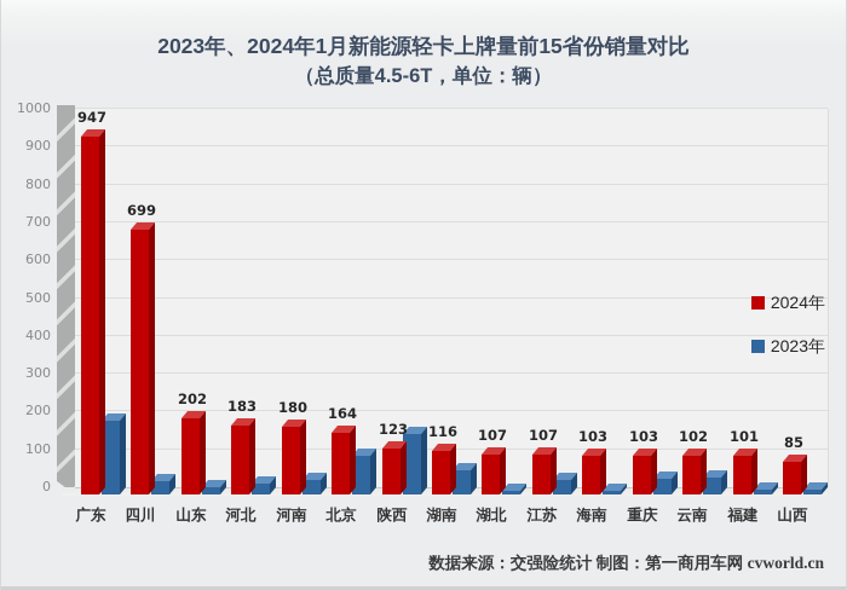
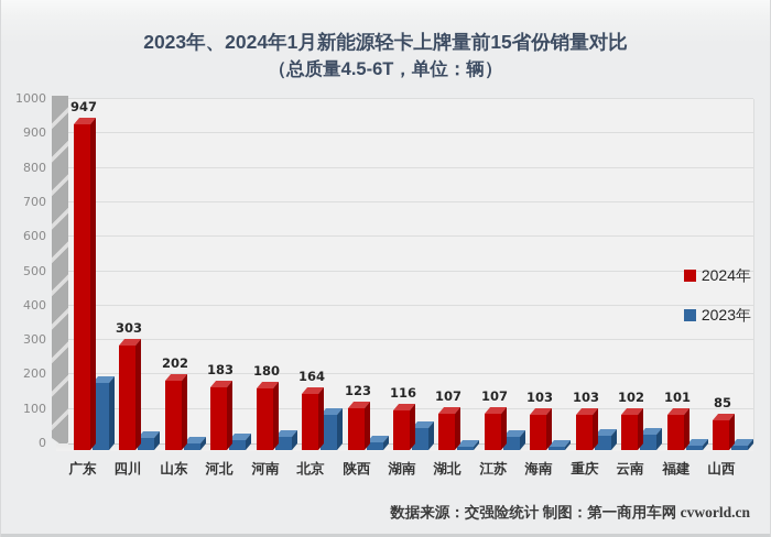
2024年/四川: 699 -> 303
2023年/陕西: 160 -> 20
